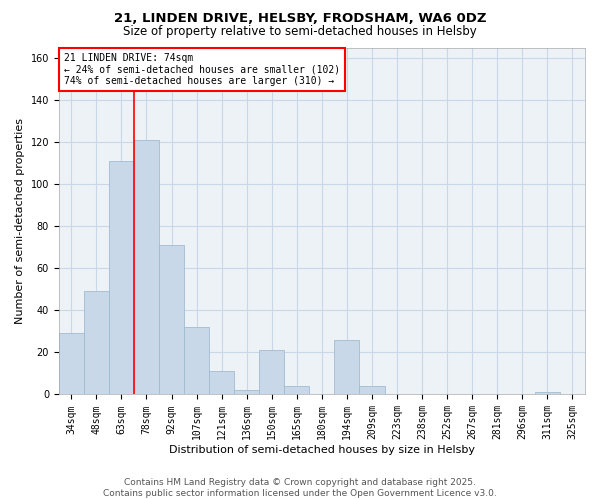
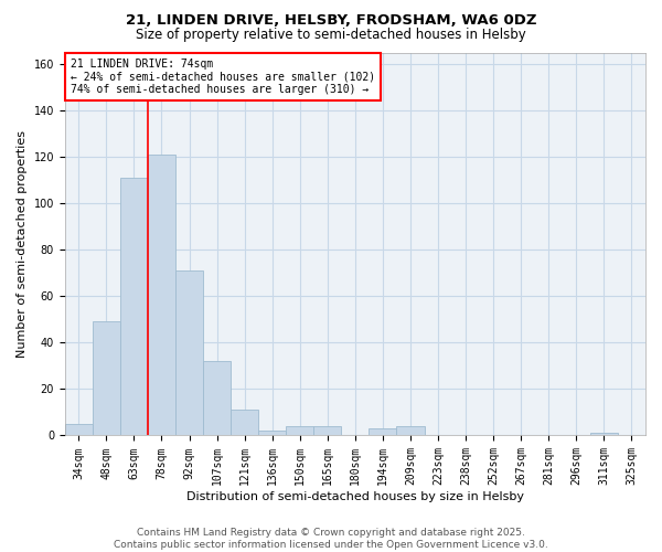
34sqm: 29 -> 5
150sqm: 21 -> 4
194sqm: 26 -> 3
